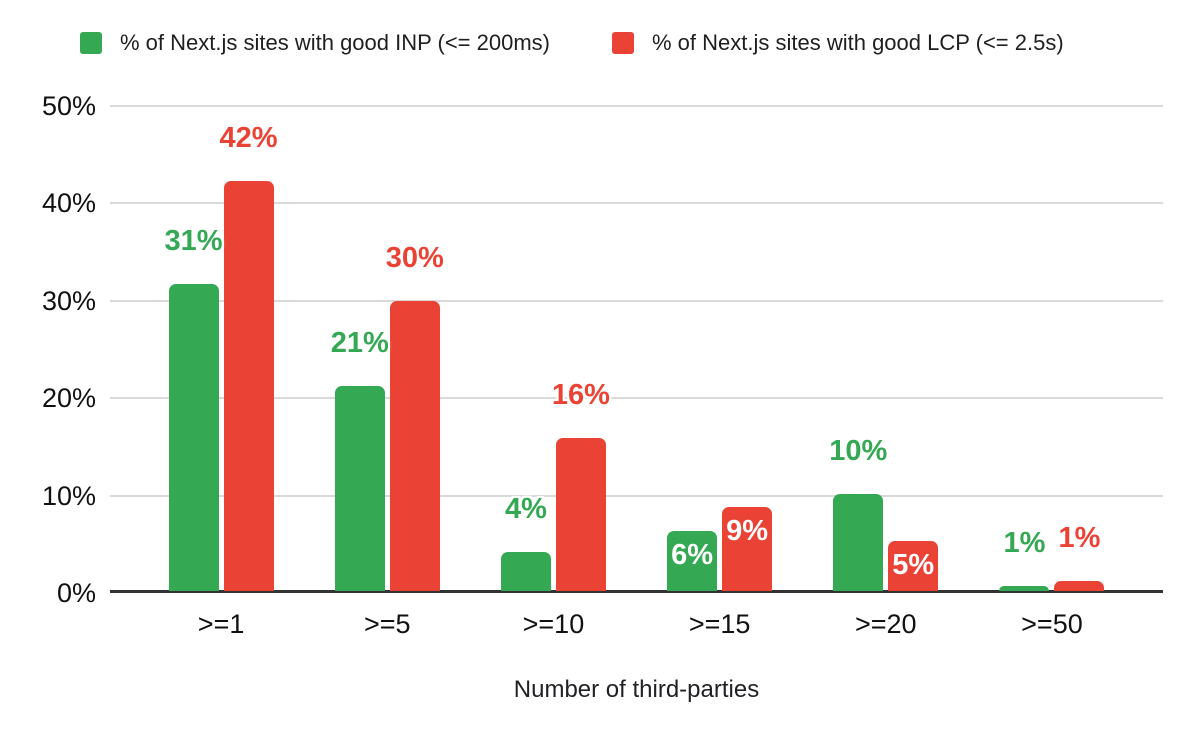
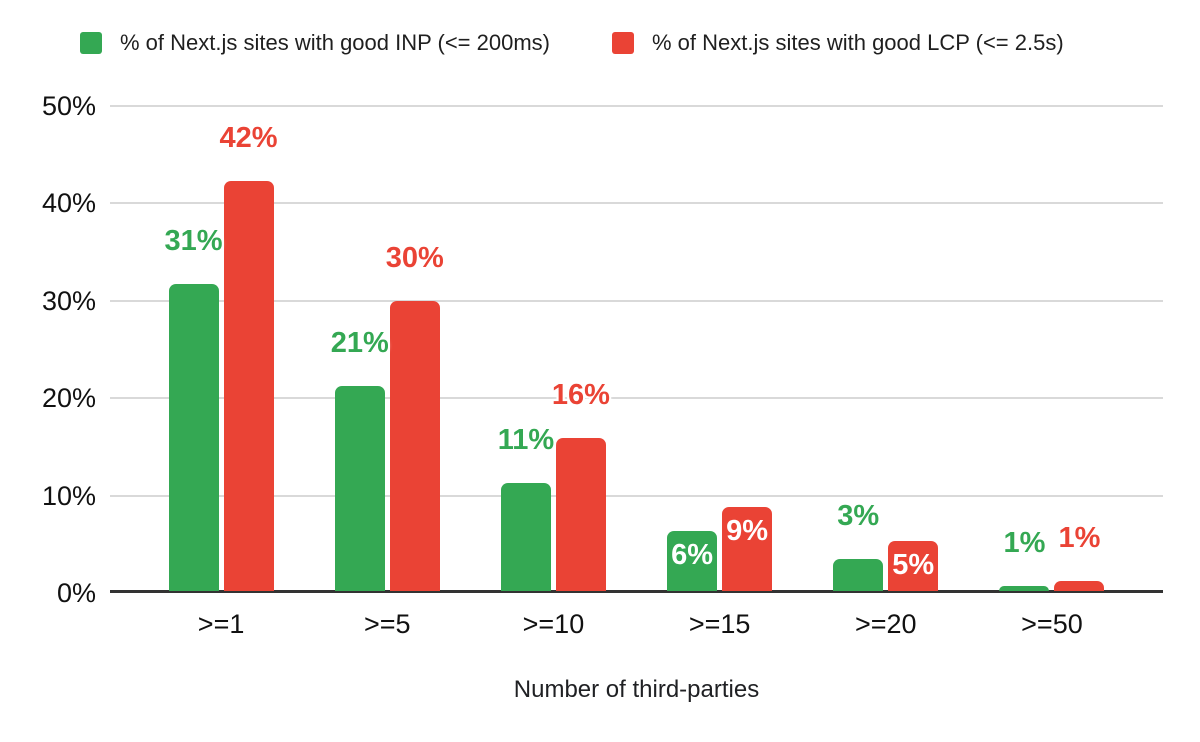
% of Next.js sites with good INP (<= 200ms)/>=10: 4% -> 11%
% of Next.js sites with good INP (<= 200ms)/>=20: 10% -> 3%
